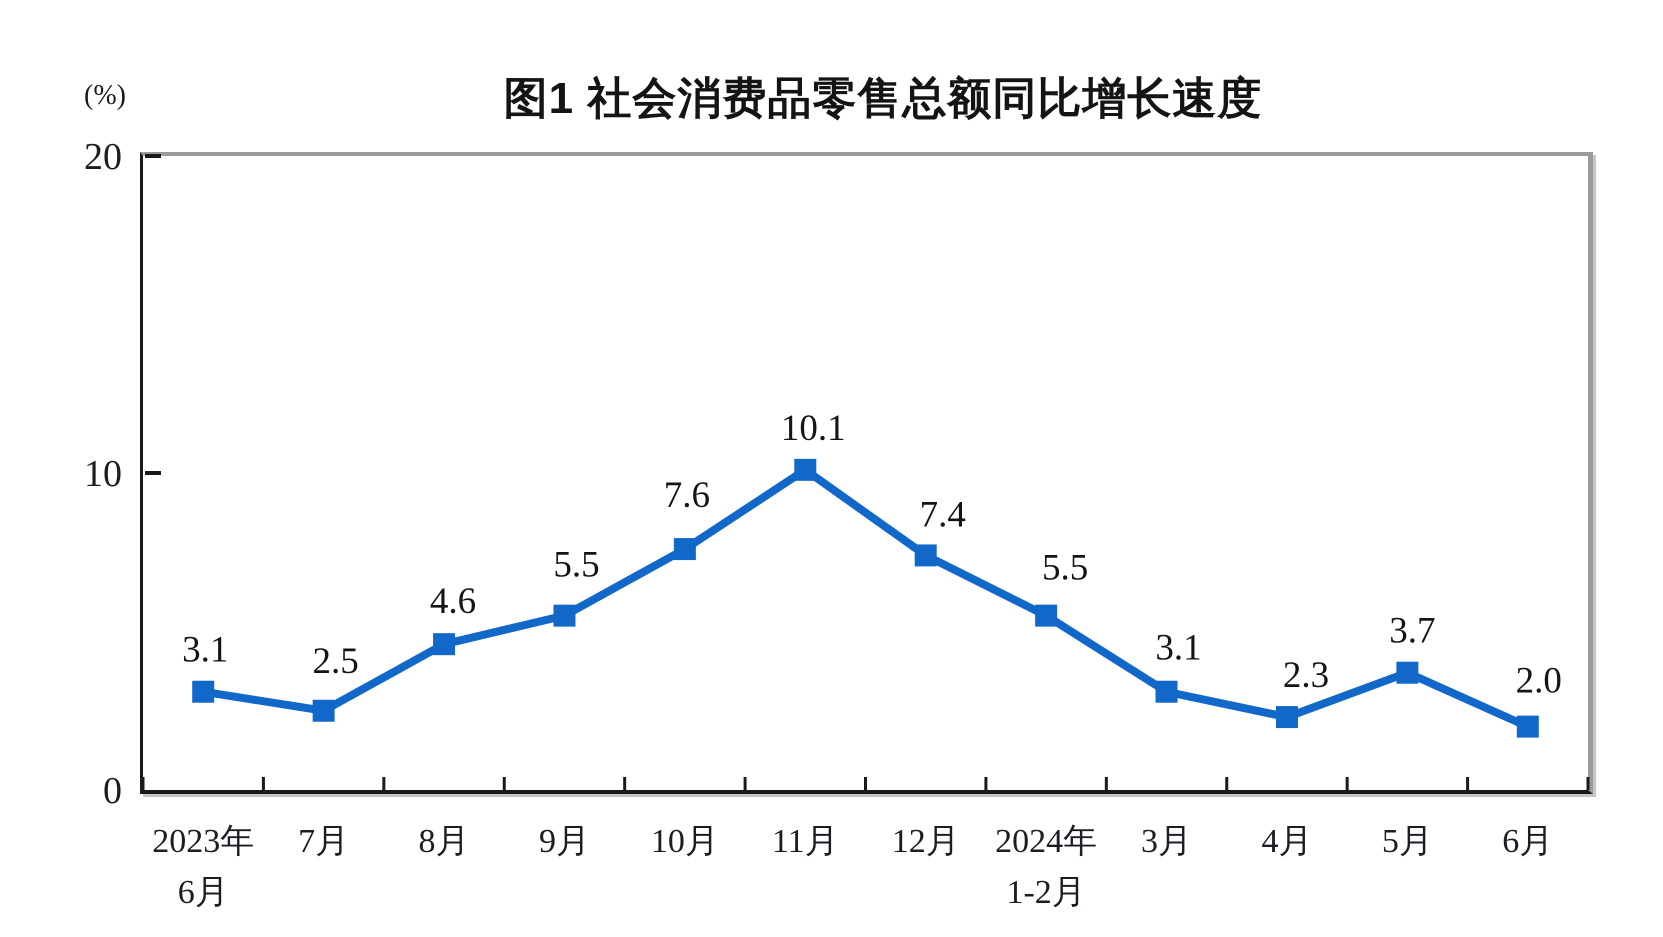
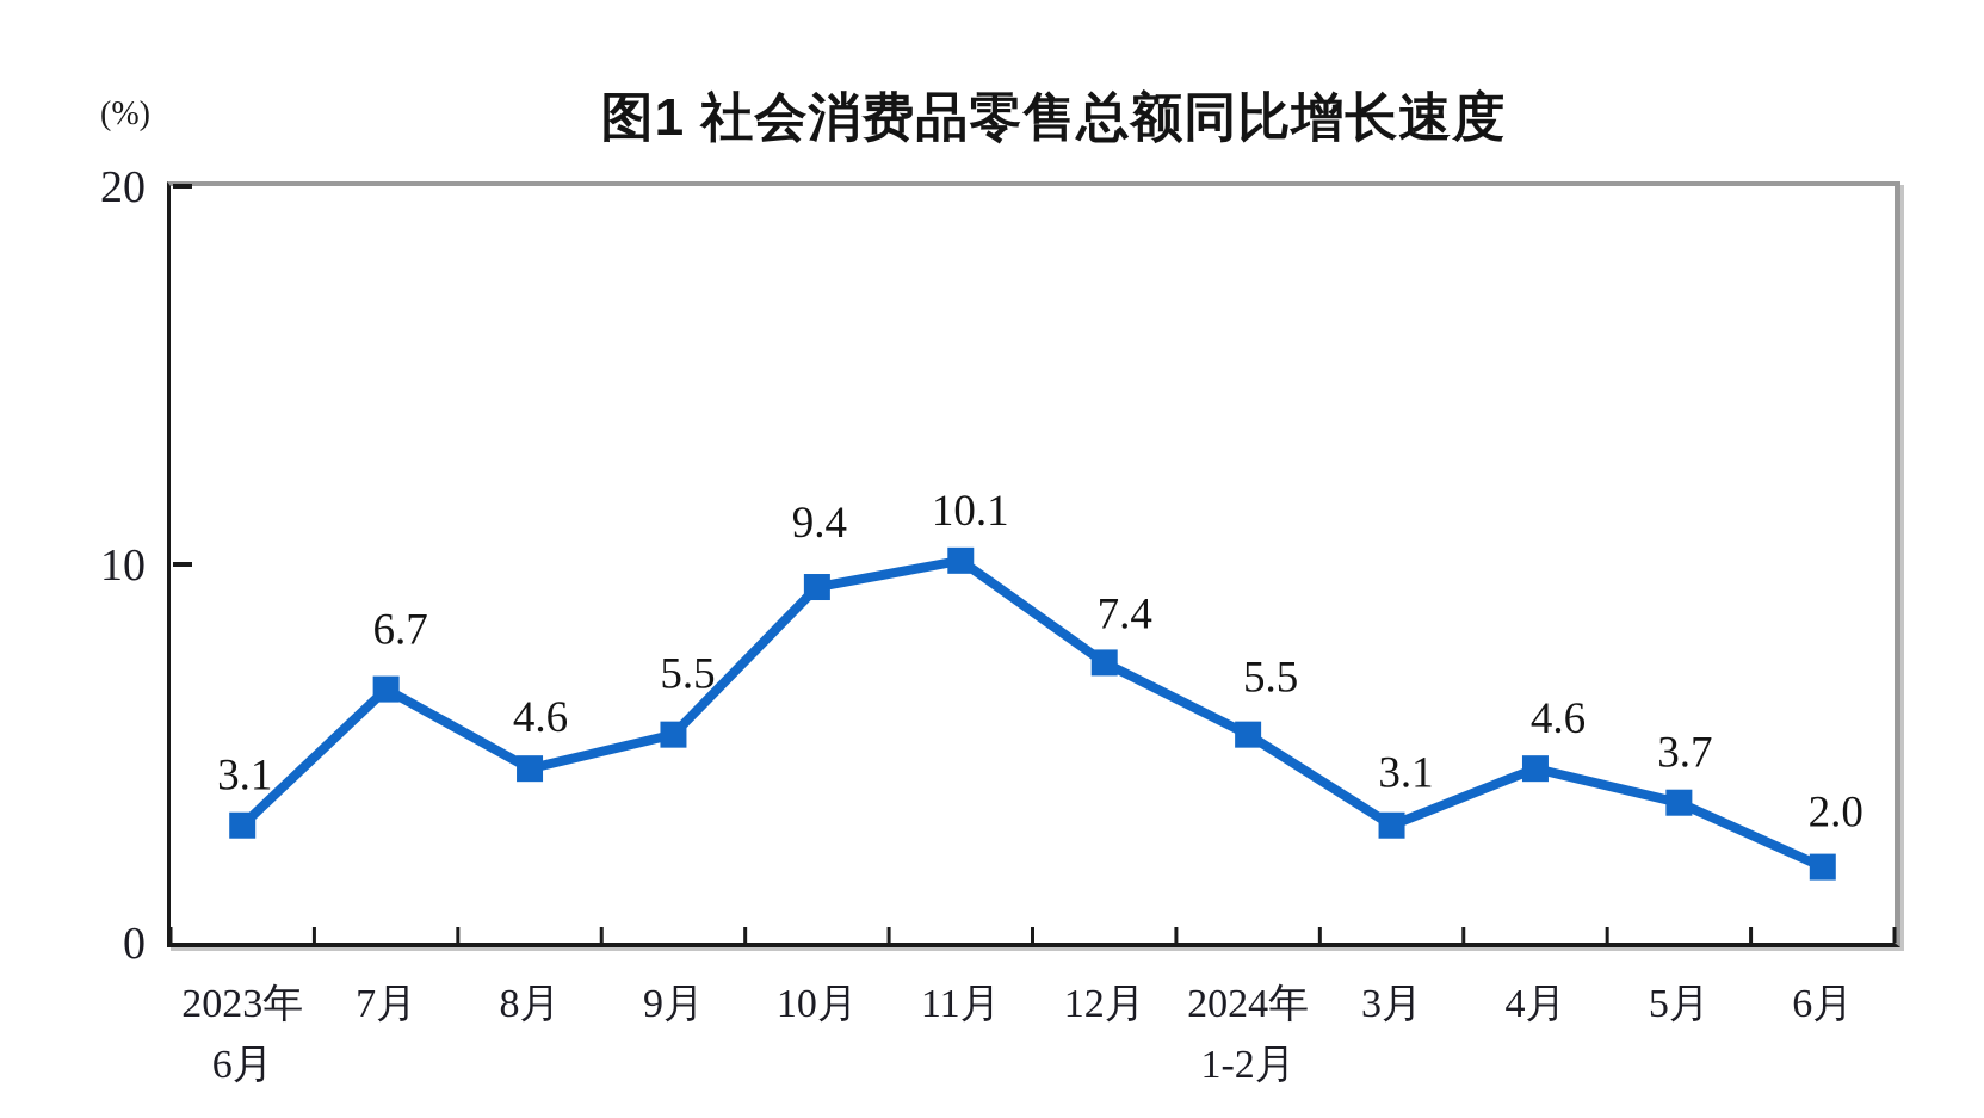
7月: 2.5 -> 6.7
10月: 7.6 -> 9.4
4月: 2.3 -> 4.6
